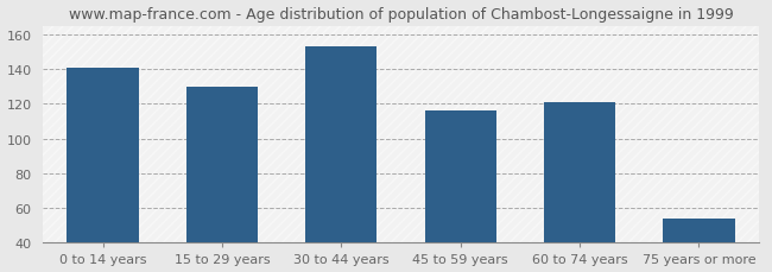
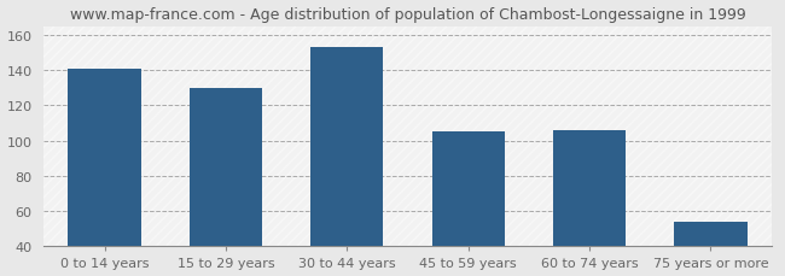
45 to 59 years: 116 -> 105
60 to 74 years: 121 -> 106
